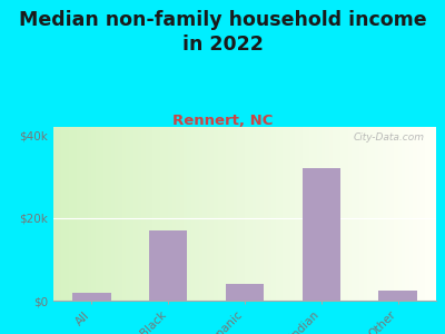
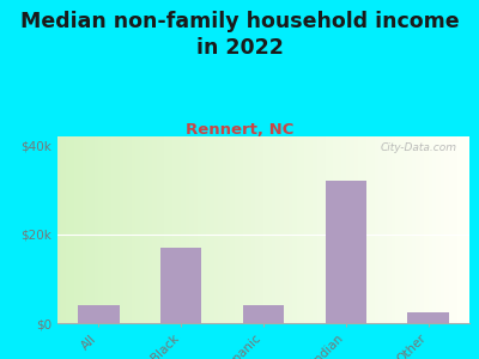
All: $2.0k -> $4.0k
